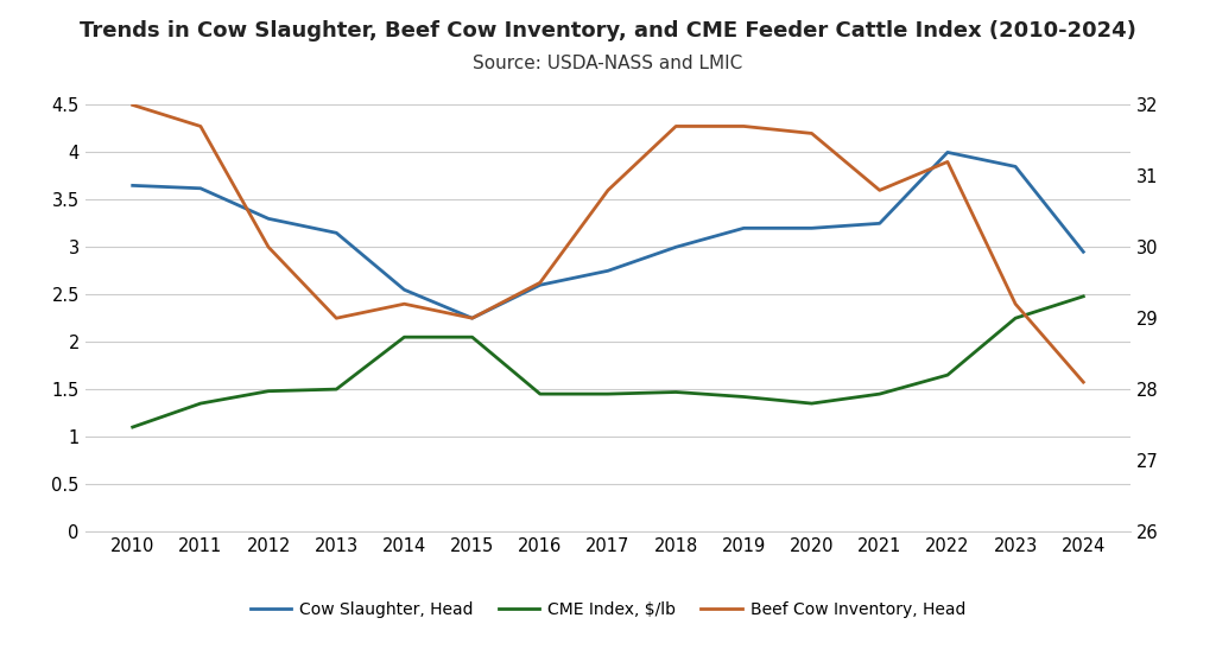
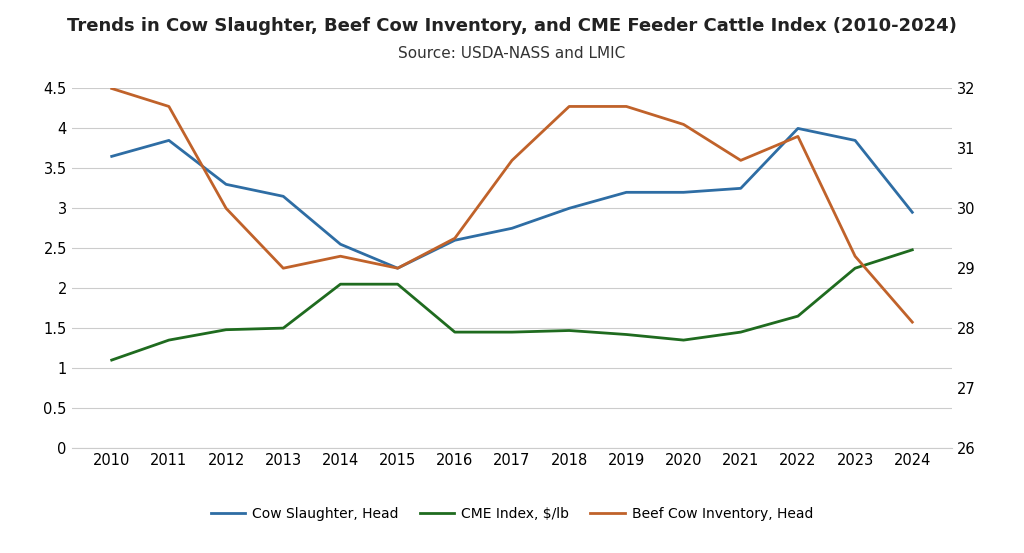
Cow Slaughter, Head/2011: 3.62 -> 3.85
Beef Cow Inventory, Head/2020: 31.6 -> 31.4
